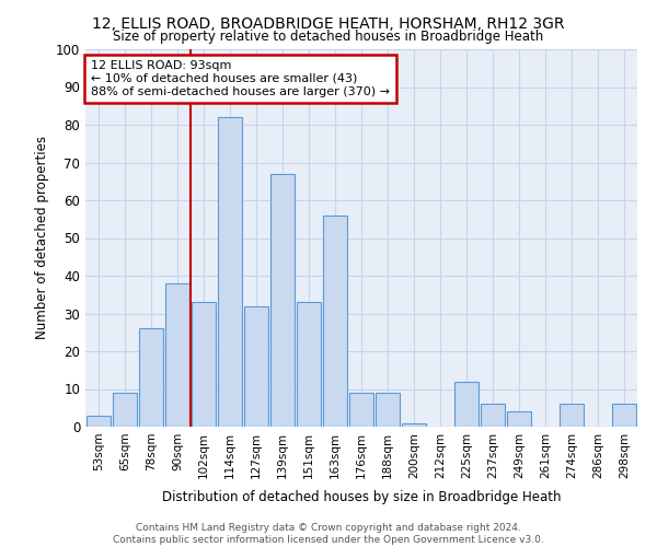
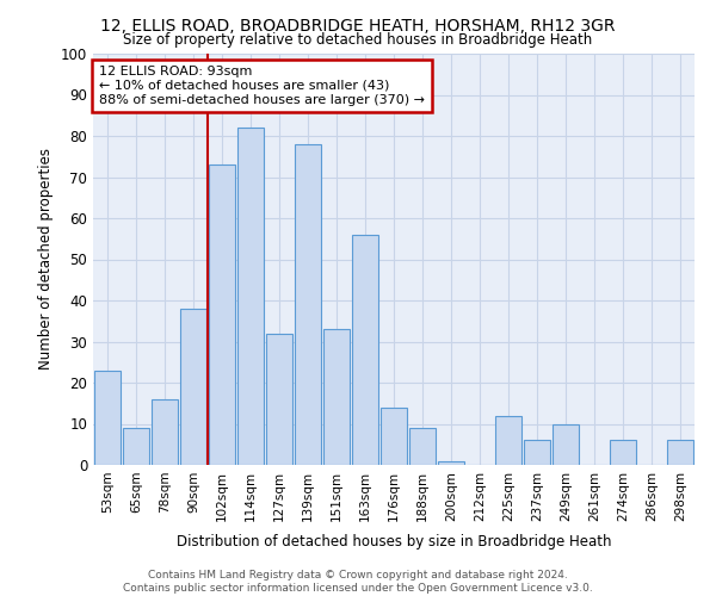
53sqm: 3 -> 23
78sqm: 26 -> 16
102sqm: 33 -> 73
139sqm: 67 -> 78
176sqm: 9 -> 14
249sqm: 4 -> 10
